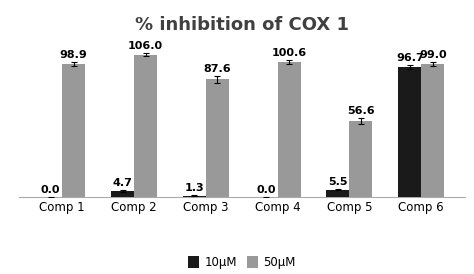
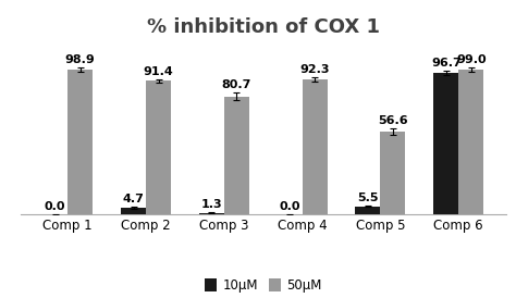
50μM/Comp 2: 106.0 -> 91.4
50μM/Comp 3: 87.6 -> 80.7
50μM/Comp 4: 100.6 -> 92.3
